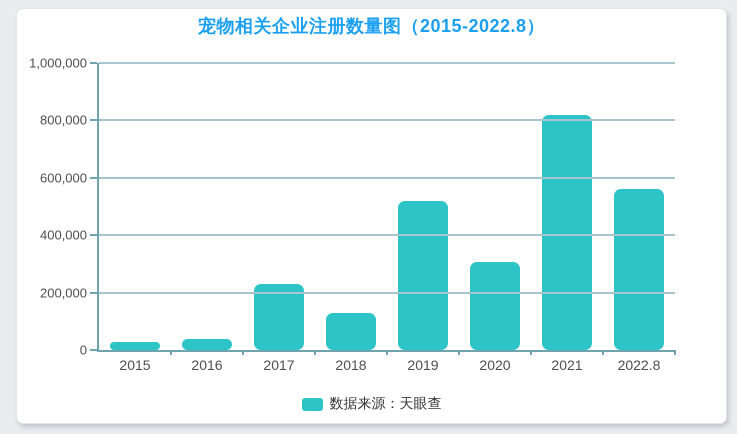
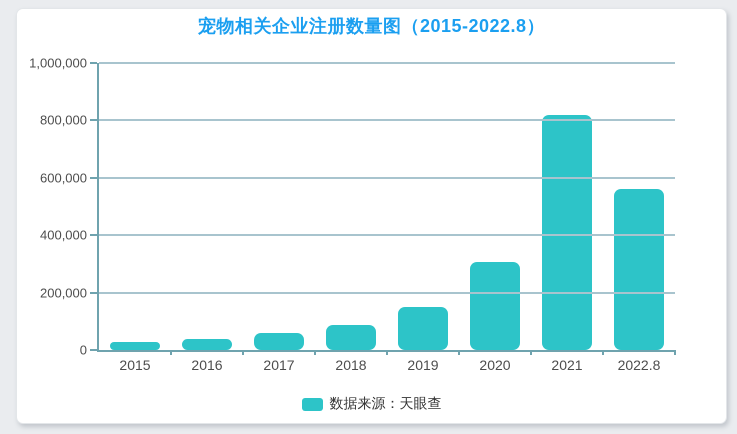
2017: 230000 -> 60000
2018: 130000 -> 90000
2019: 520000 -> 150000
